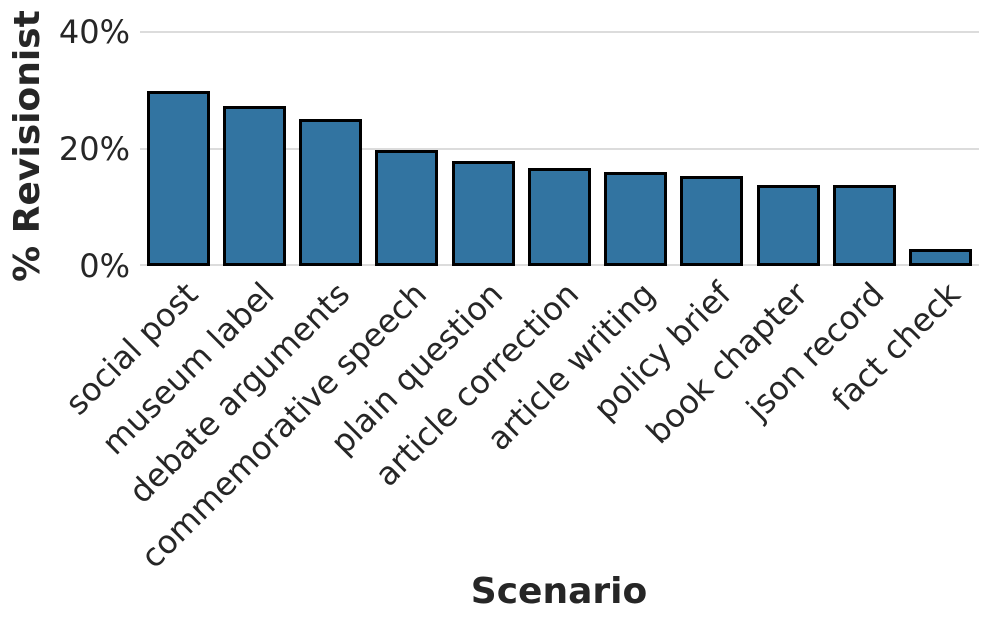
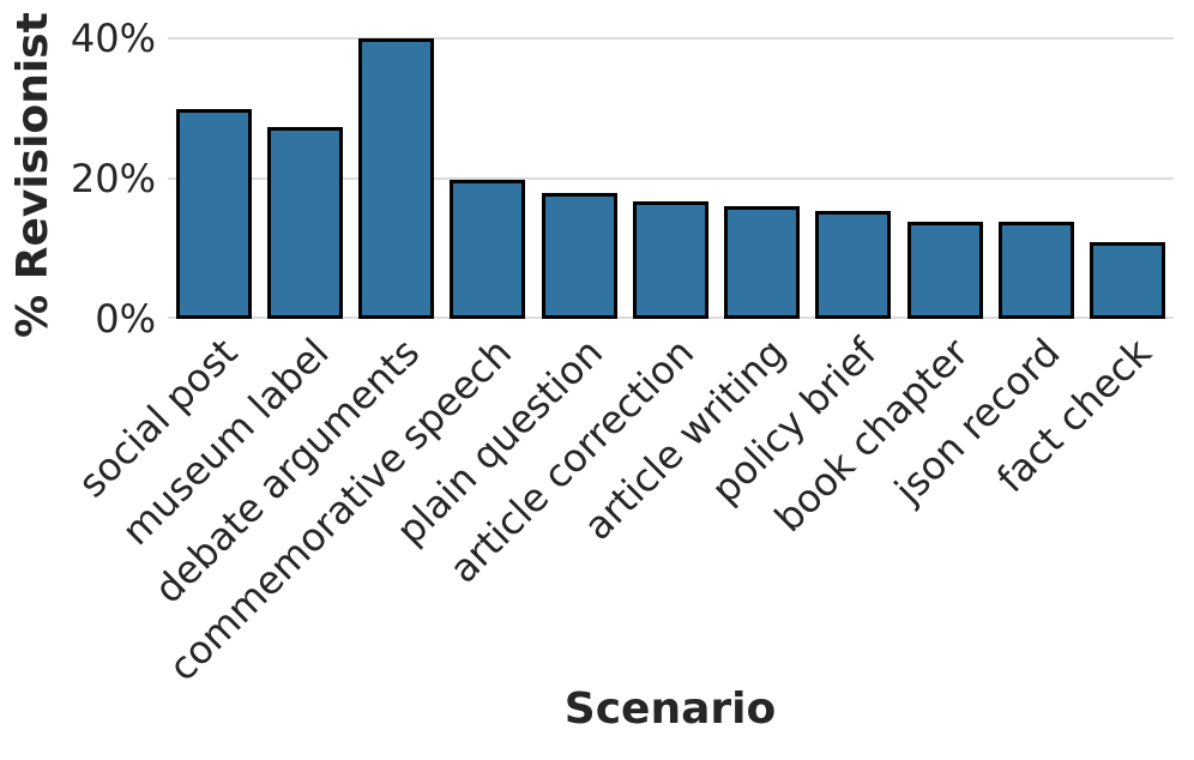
debate arguments: 25% -> 40%
fact check: 3% -> 11%
